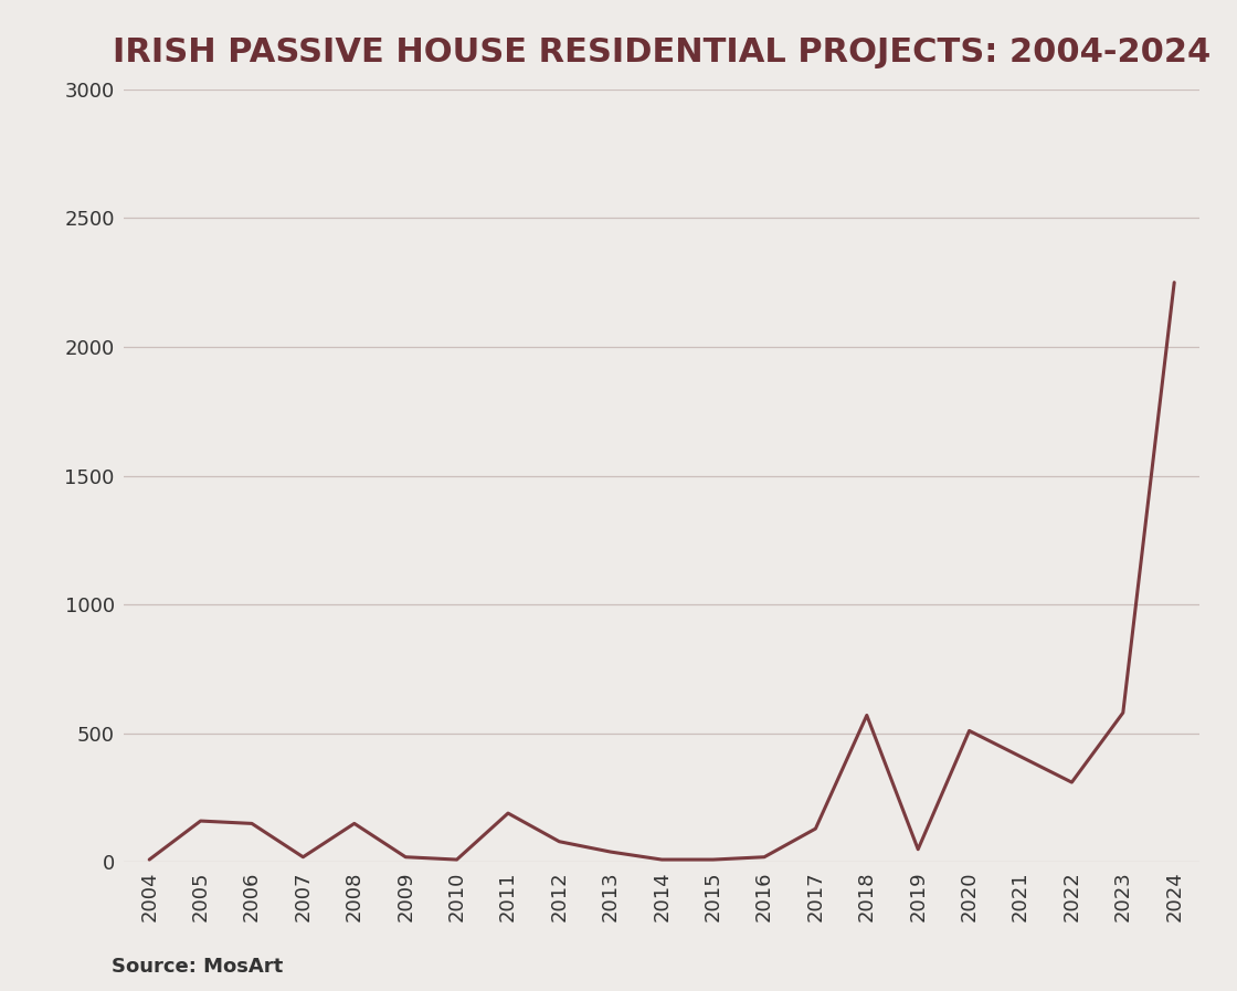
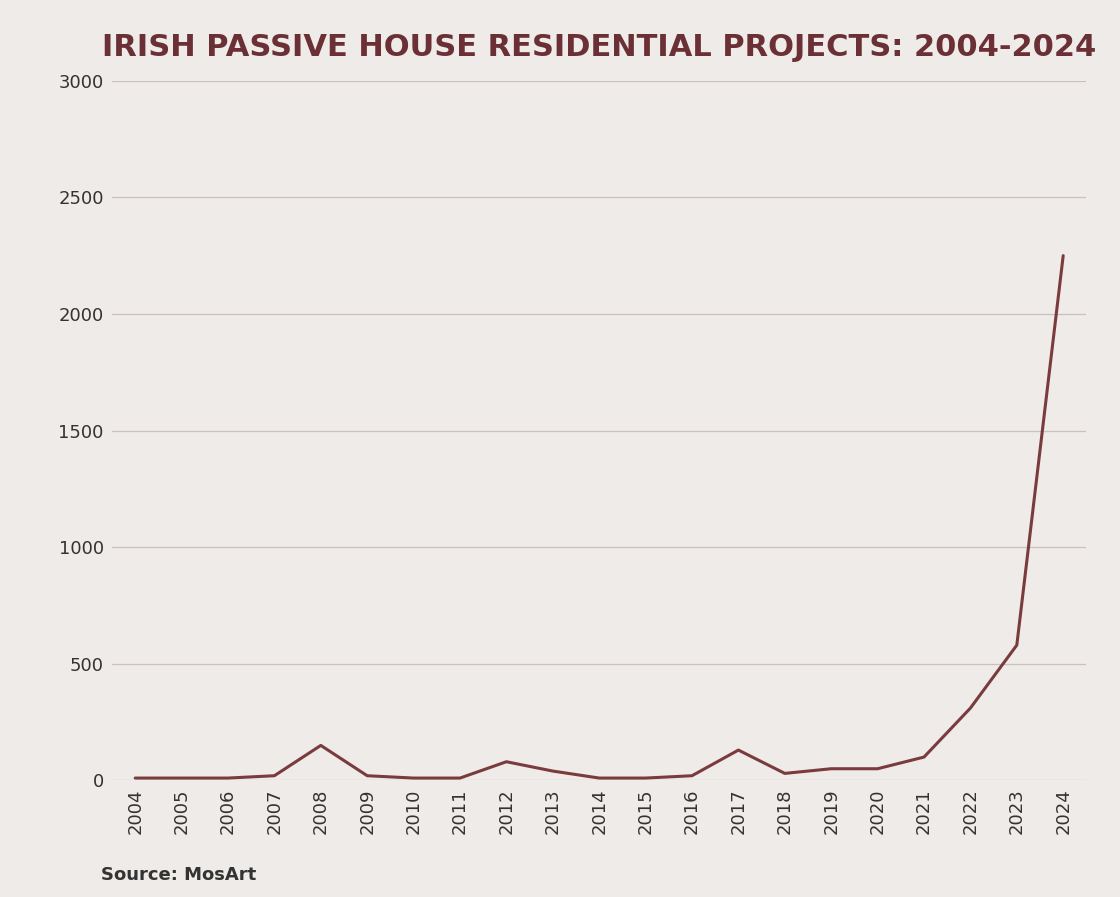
2005: 160 -> 10
2006: 150 -> 10
2011: 190 -> 10
2018: 570 -> 30
2020: 510 -> 50
2021: 410 -> 100
